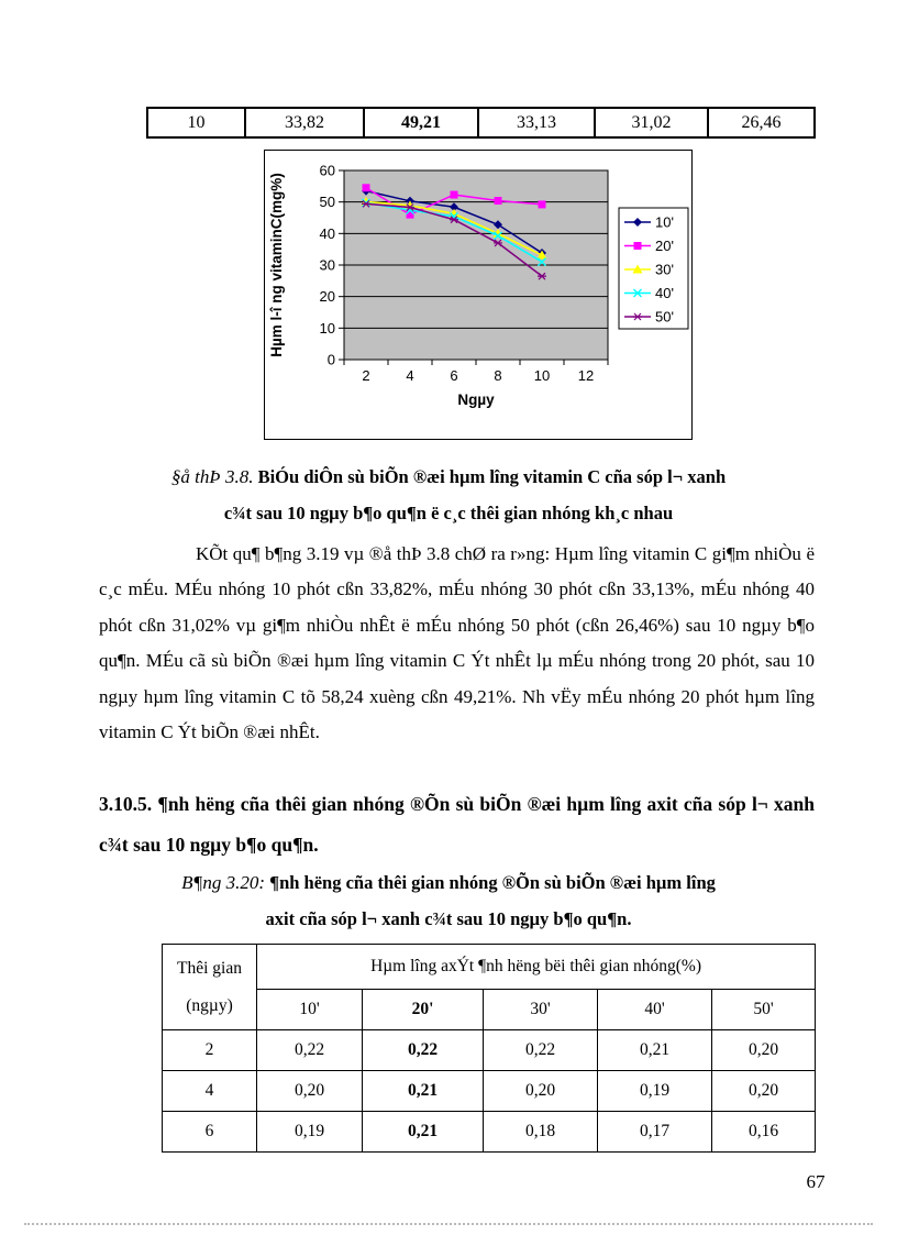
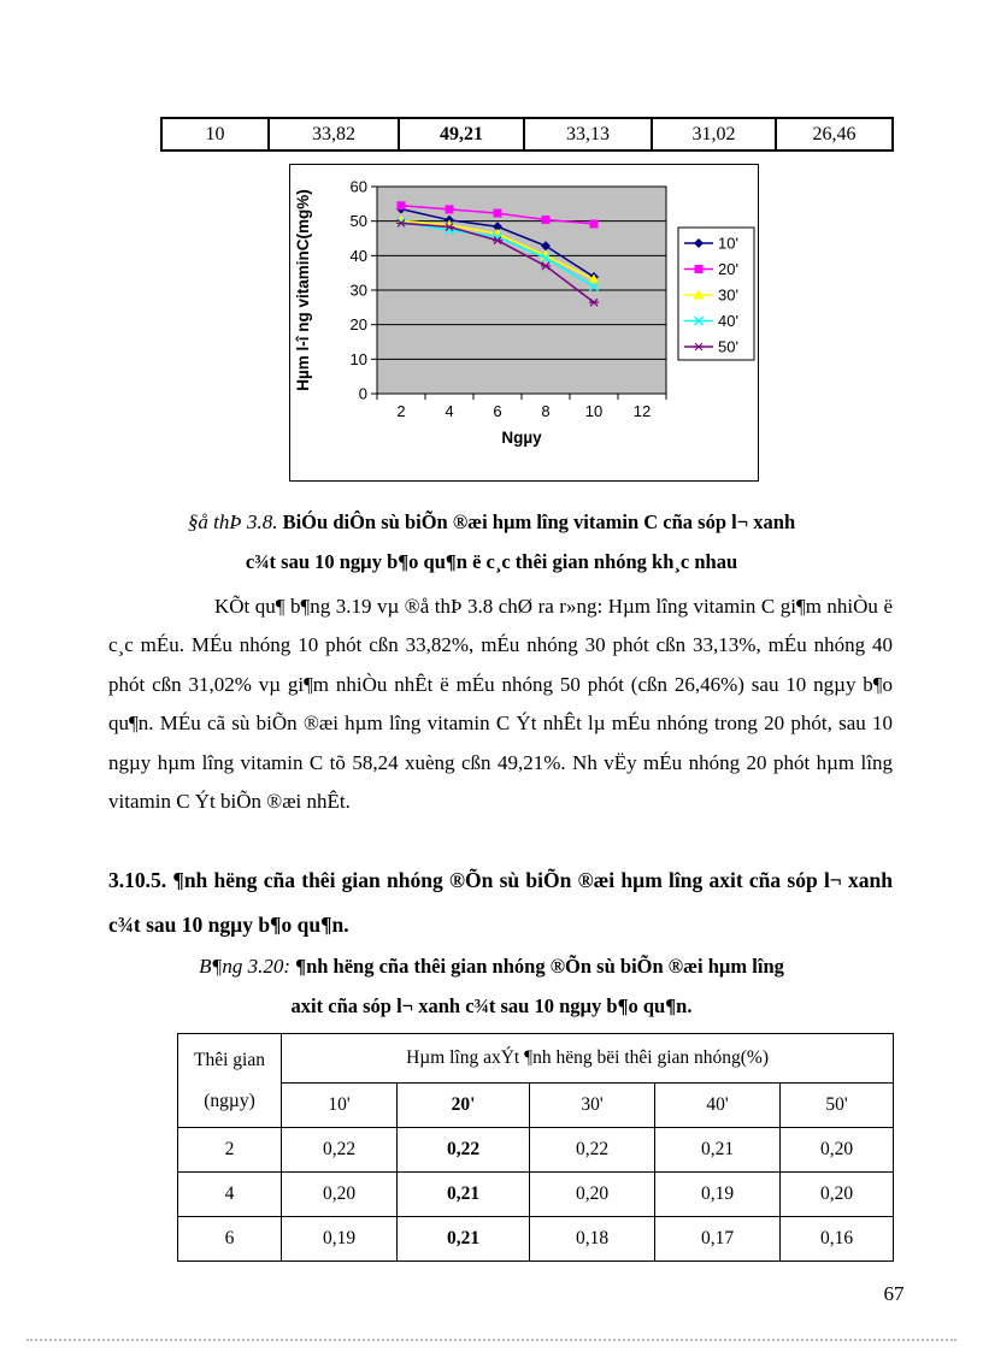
20'/4: 46 -> 53
